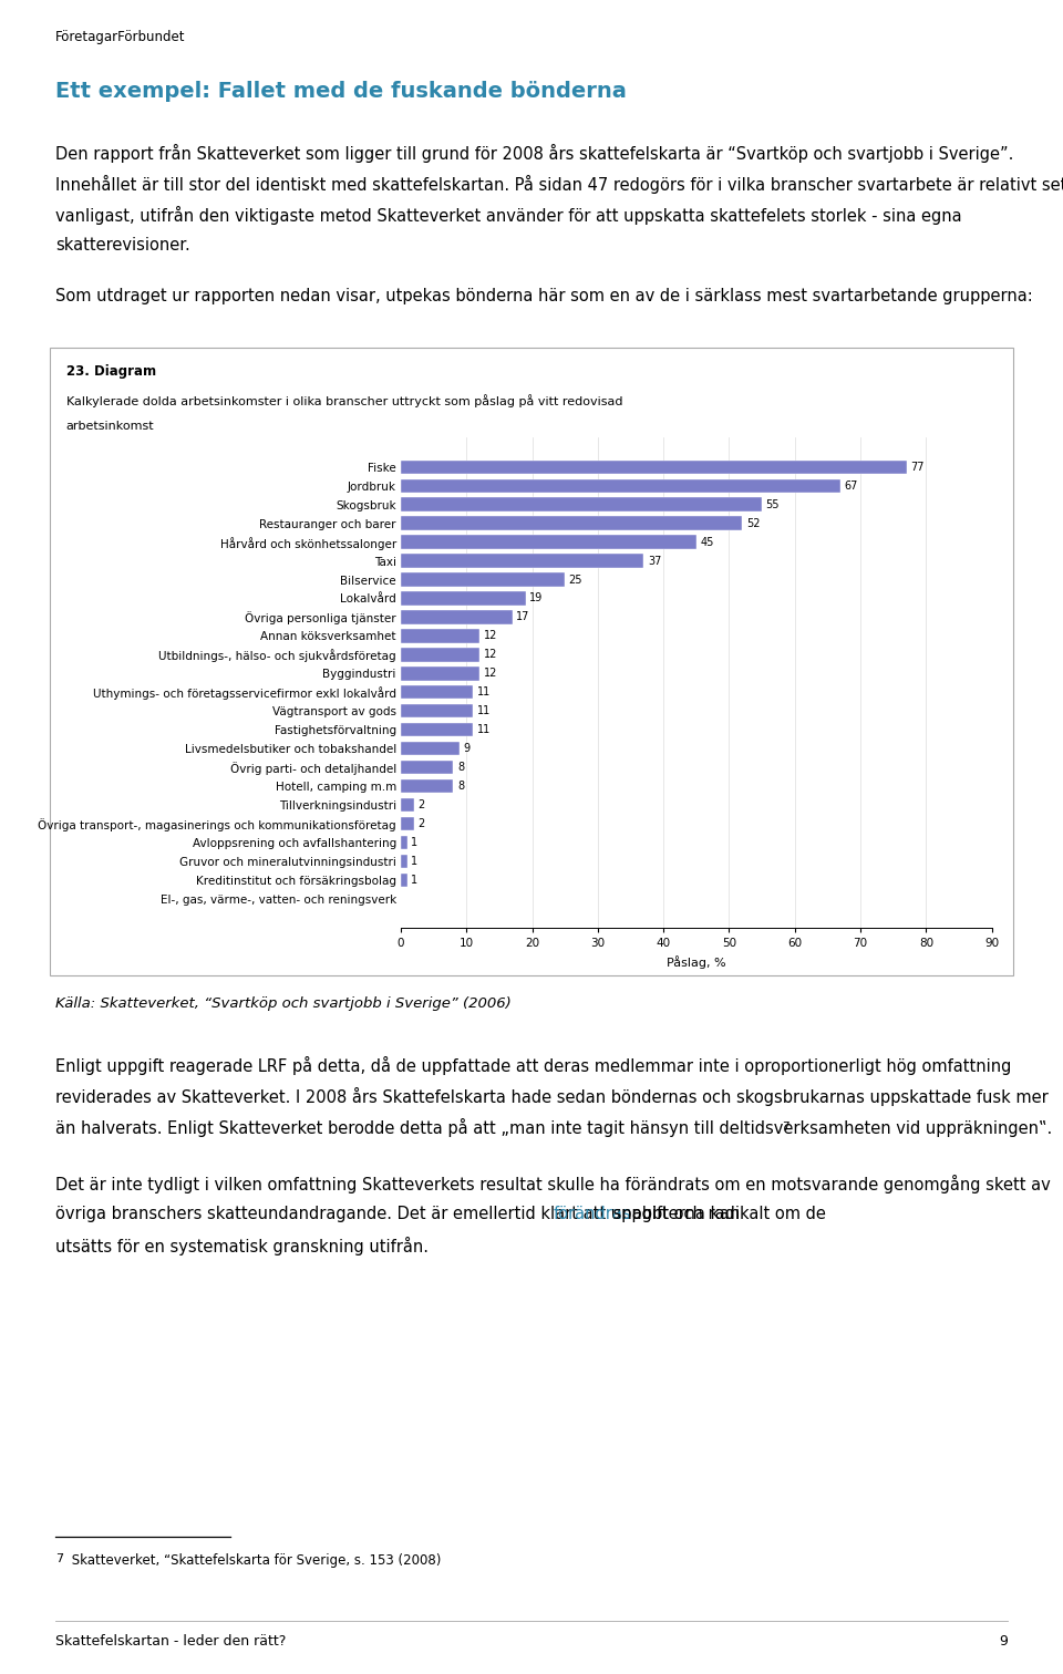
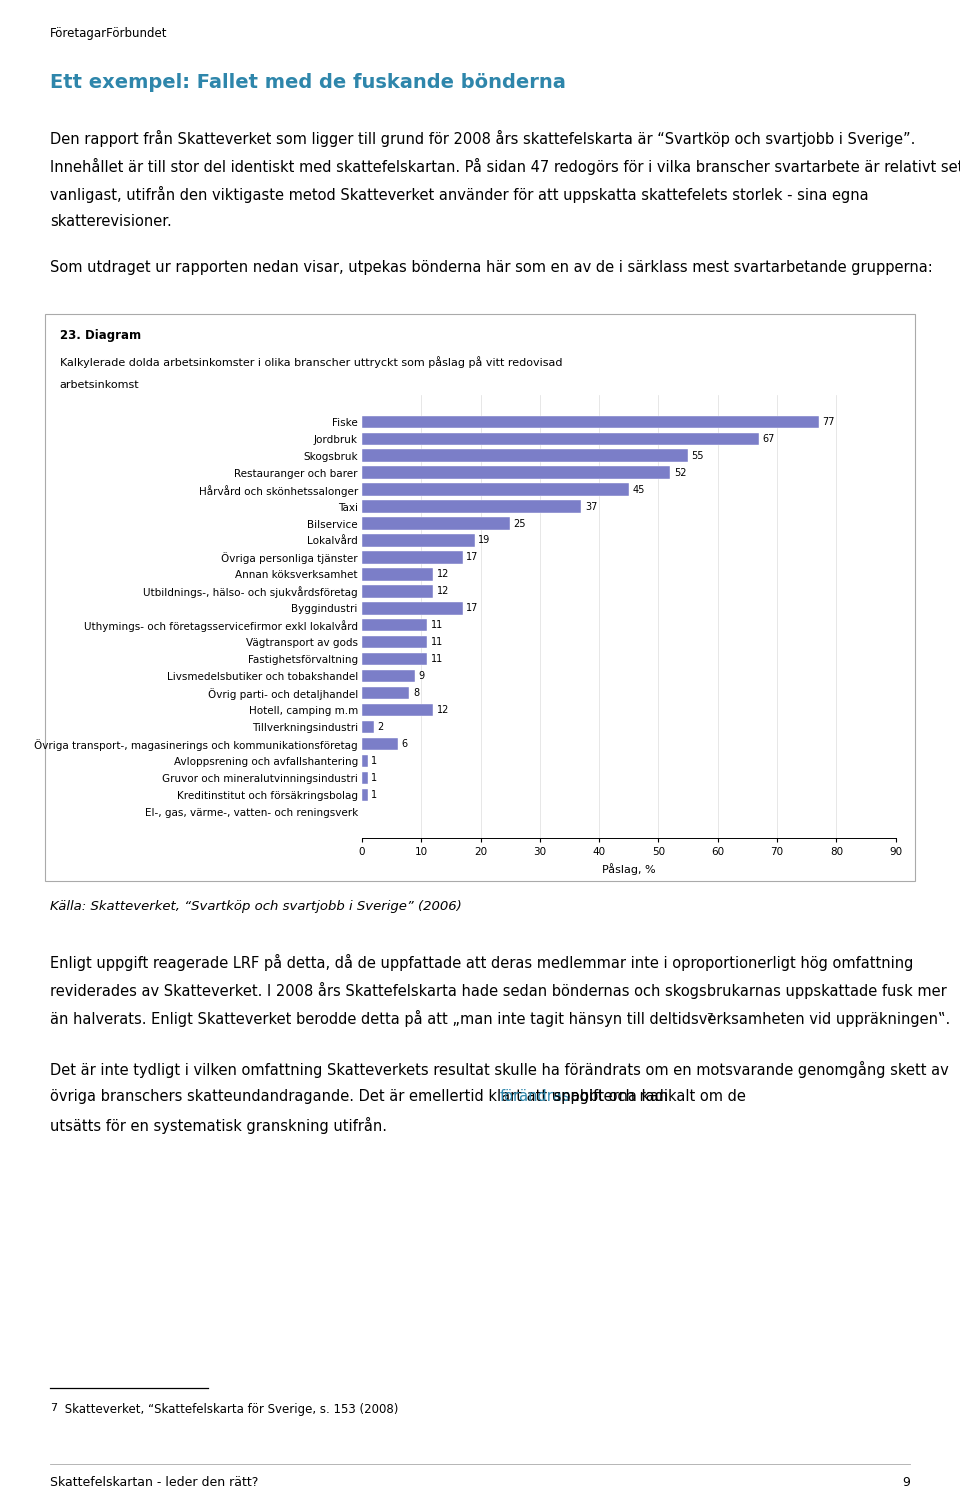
Byggindustri: 12 -> 17
Hotell, camping m.m: 8 -> 12
Övriga transport-, magasinerings och kommunikationsföretag: 2 -> 6
